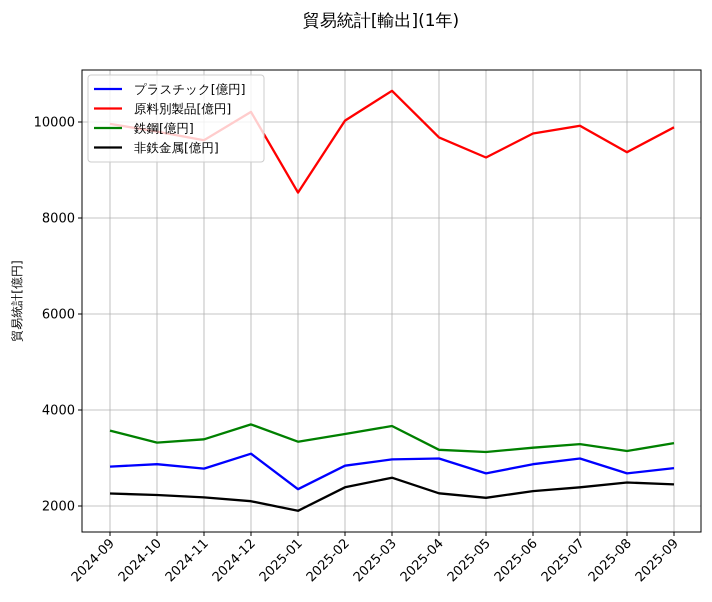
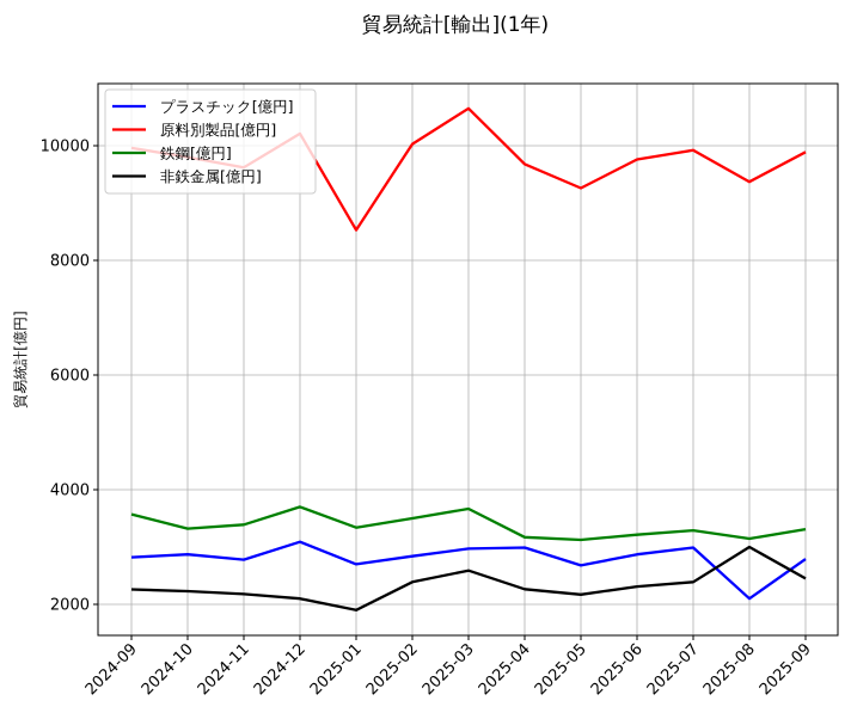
プラスチック[億円]/2025-01: 2400 -> 2700
プラスチック[億円]/2025-08: 2700 -> 2100
非鉄金属[億円]/2025-08: 2500 -> 3000
